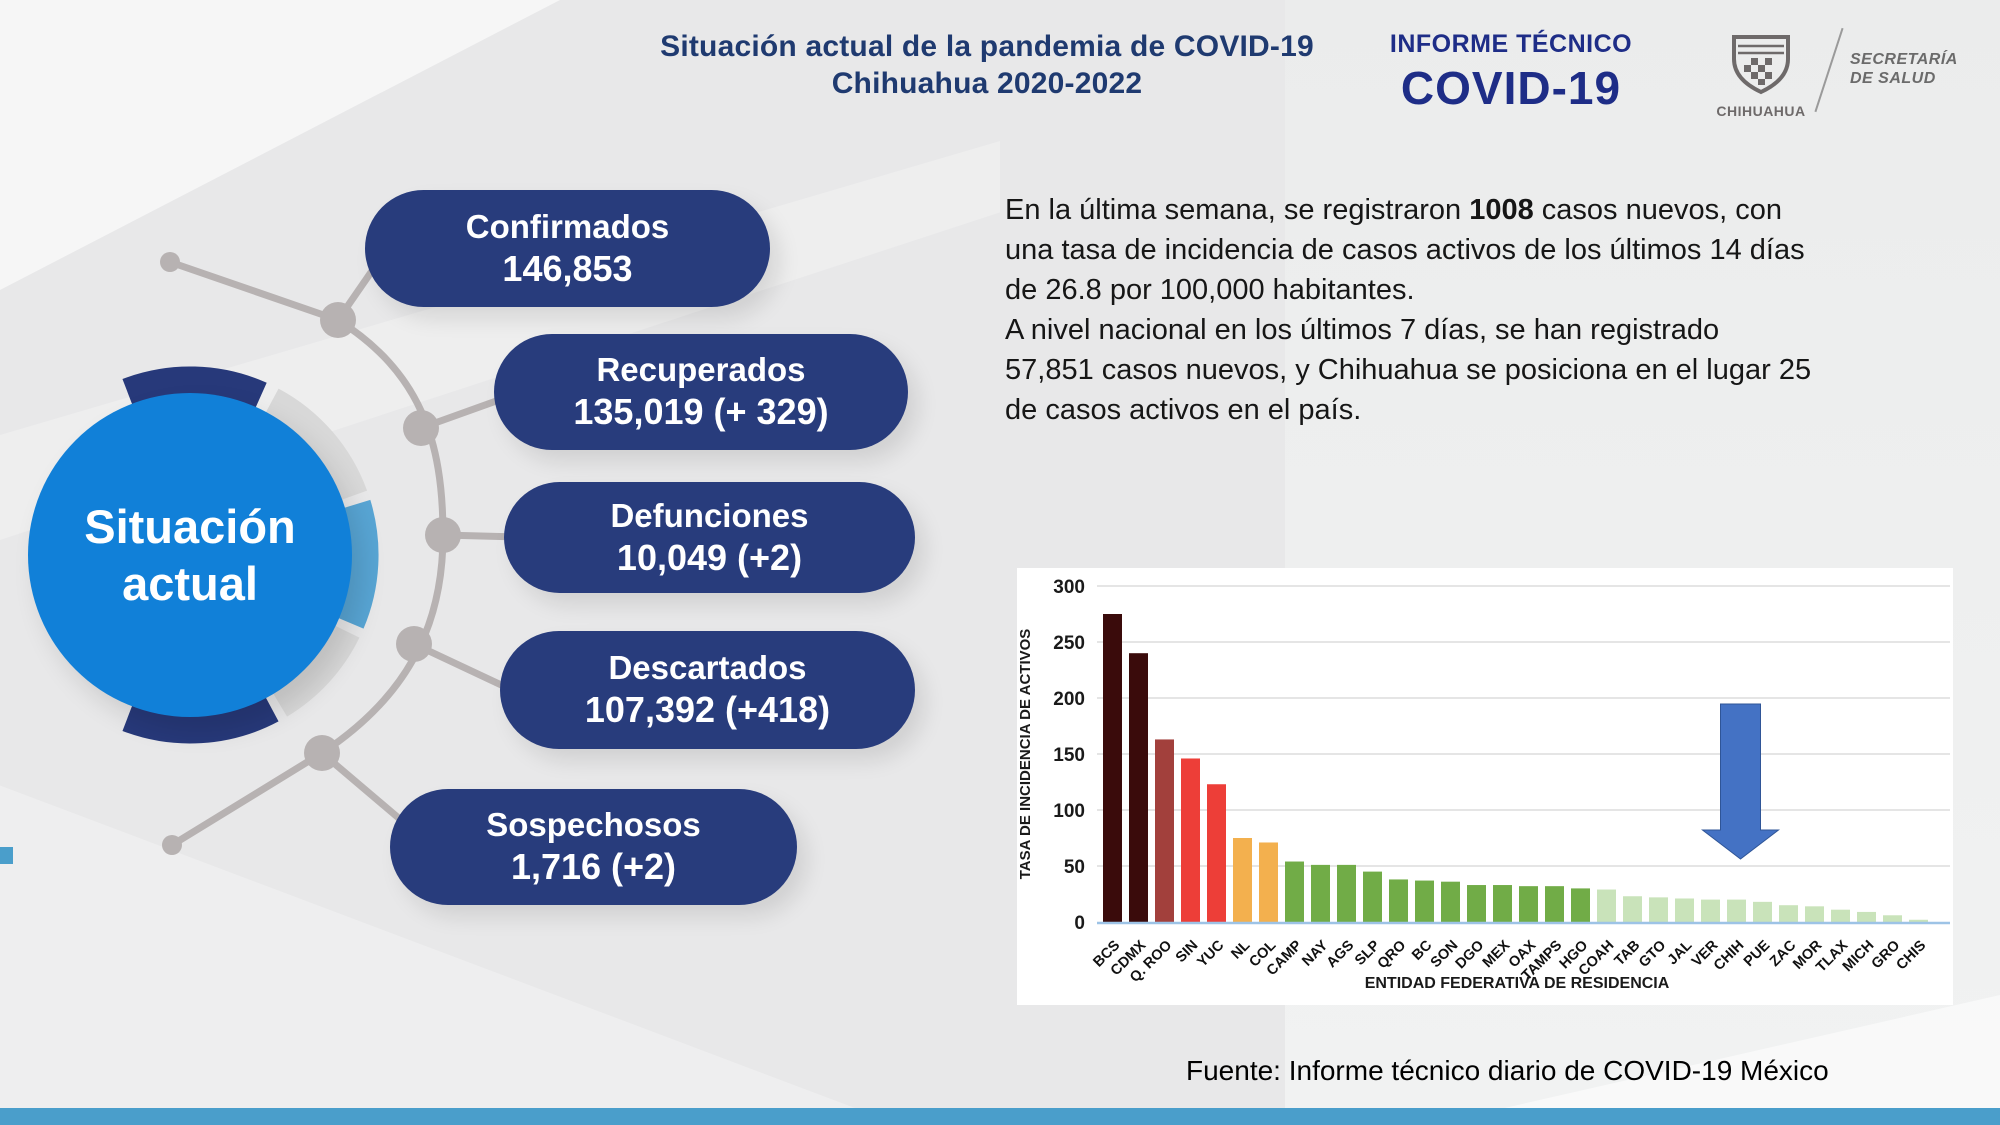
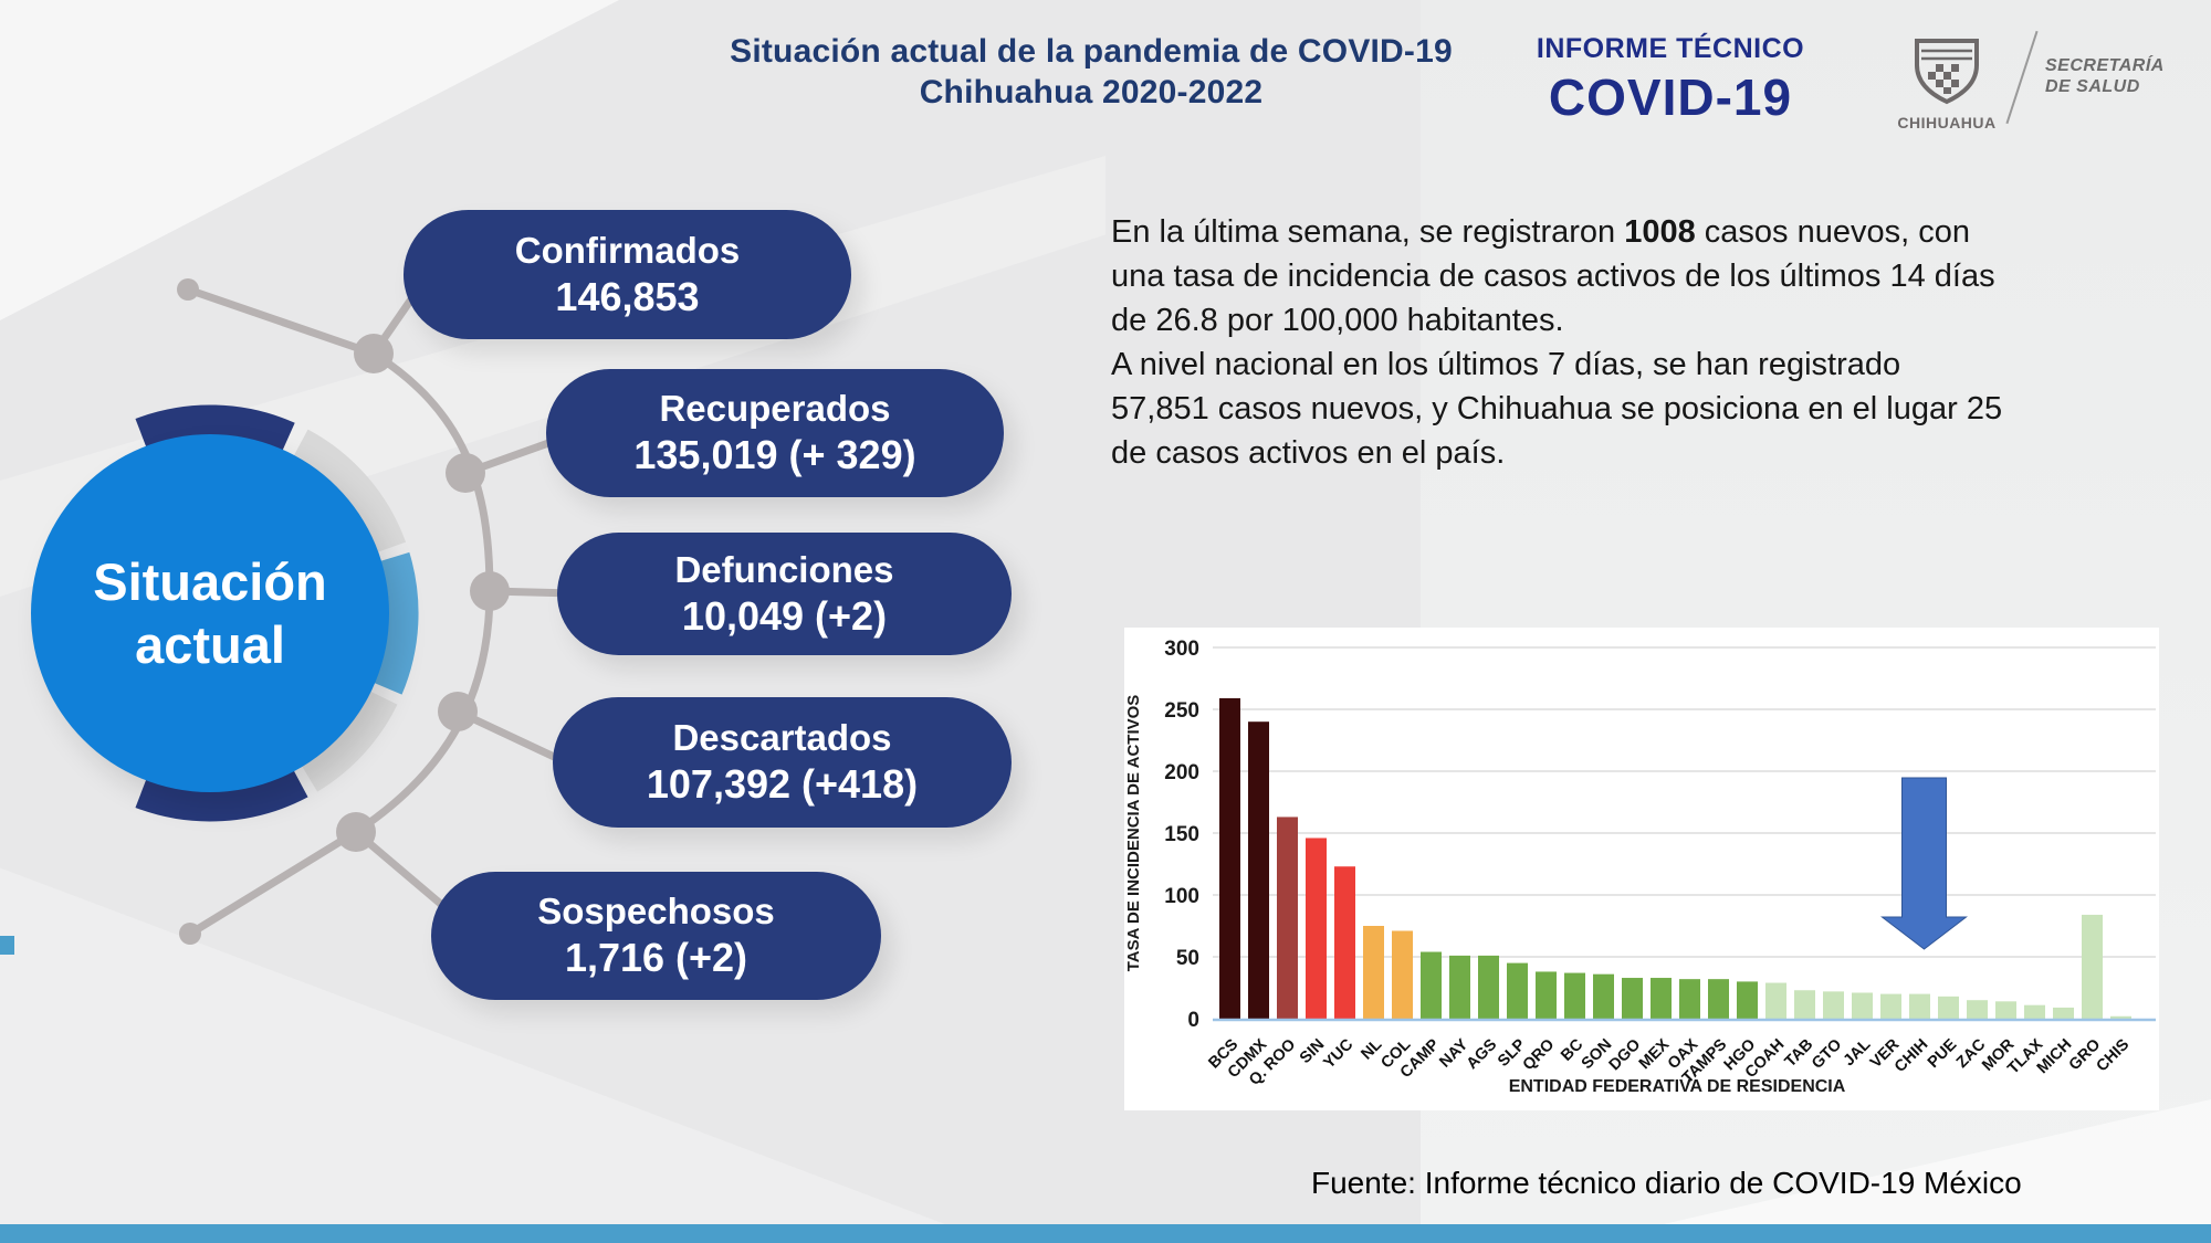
BCS: 275 -> 259
GRO: 6 -> 84
